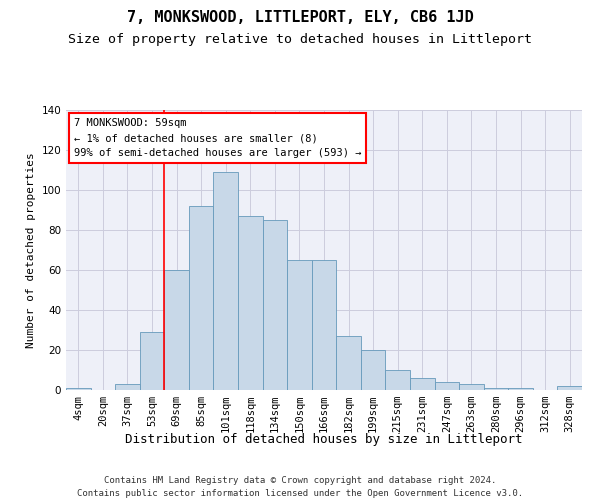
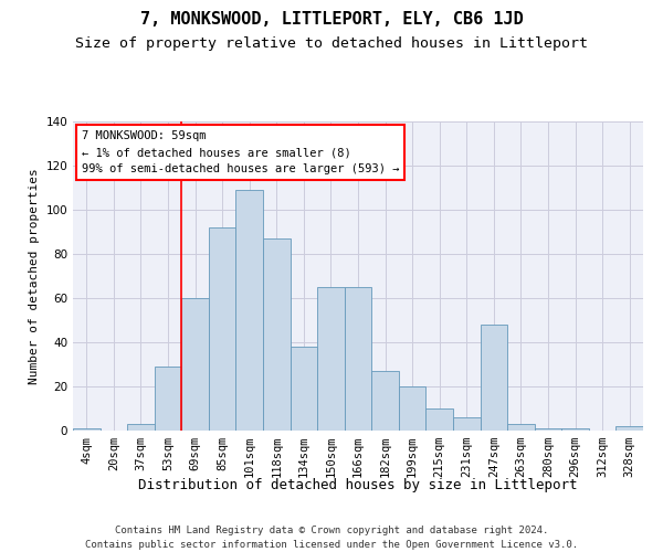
134sqm: 85 -> 38
247sqm: 4 -> 48
